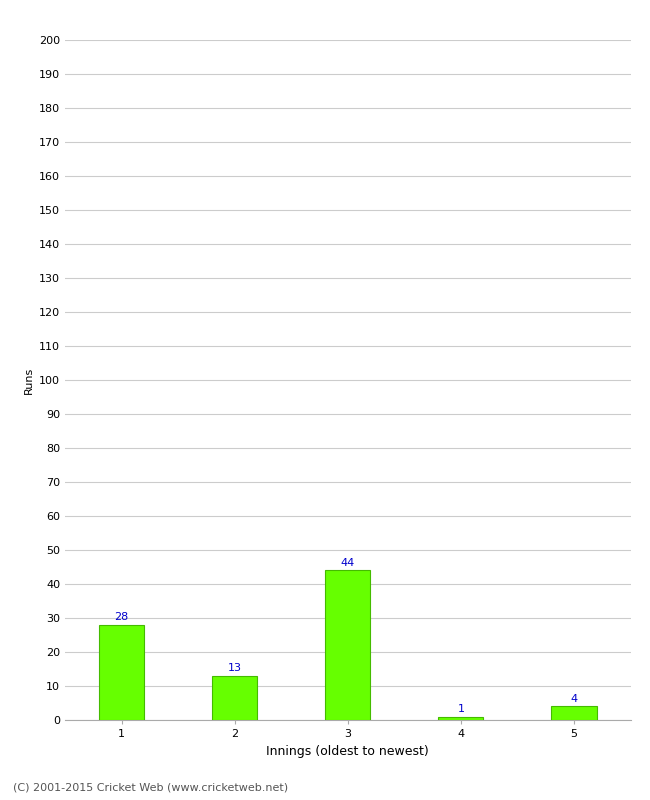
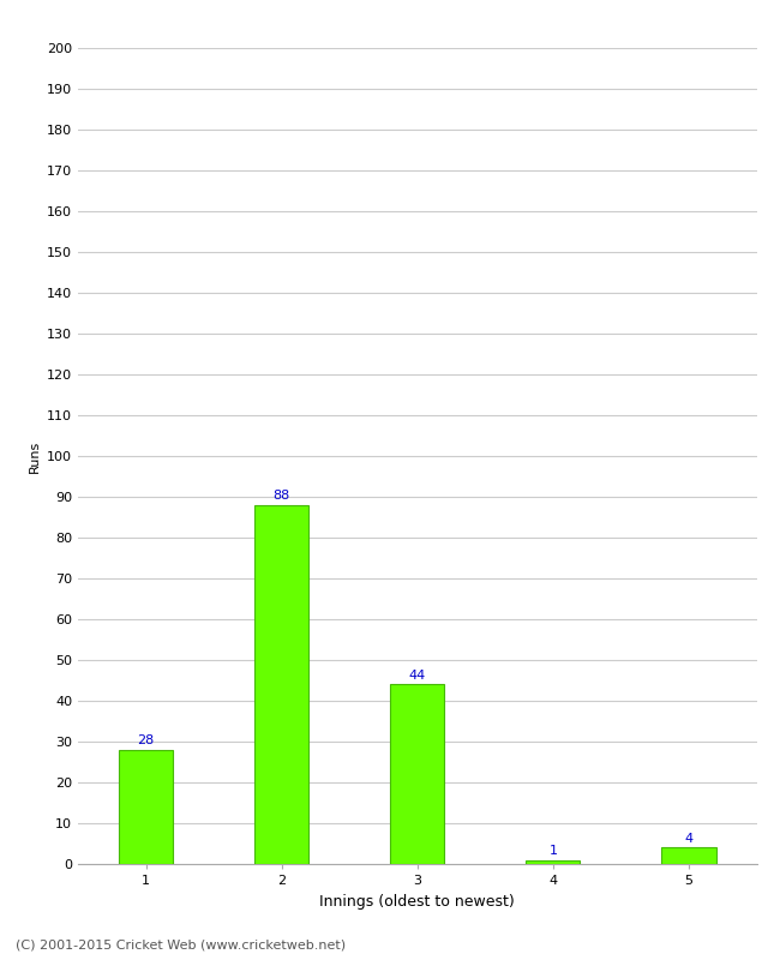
2: 13 -> 88
